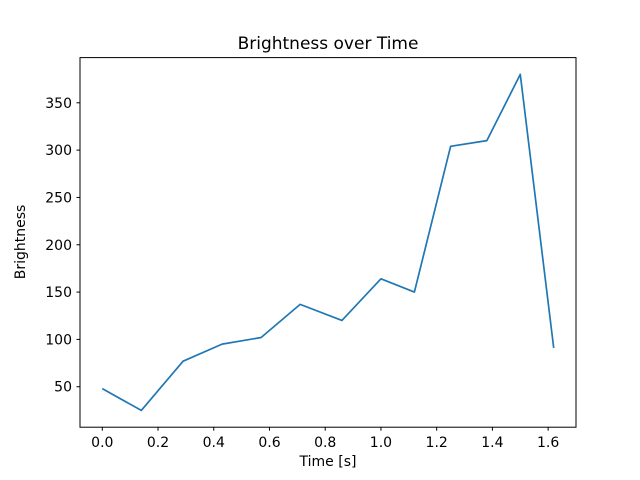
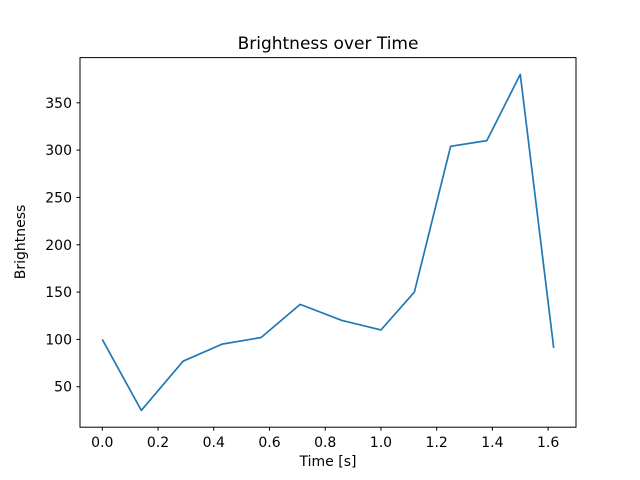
0.0: 50 -> 100
1.0: 160 -> 110
